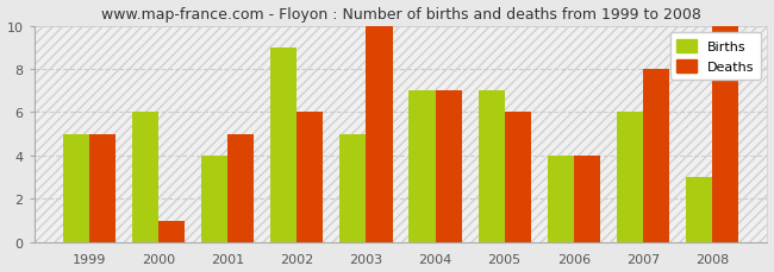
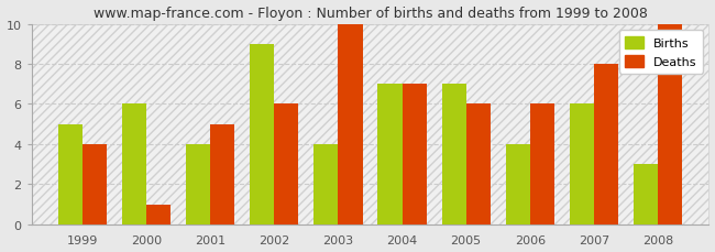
Deaths/1999: 5 -> 4
Births/2003: 5 -> 4
Deaths/2006: 4 -> 6
